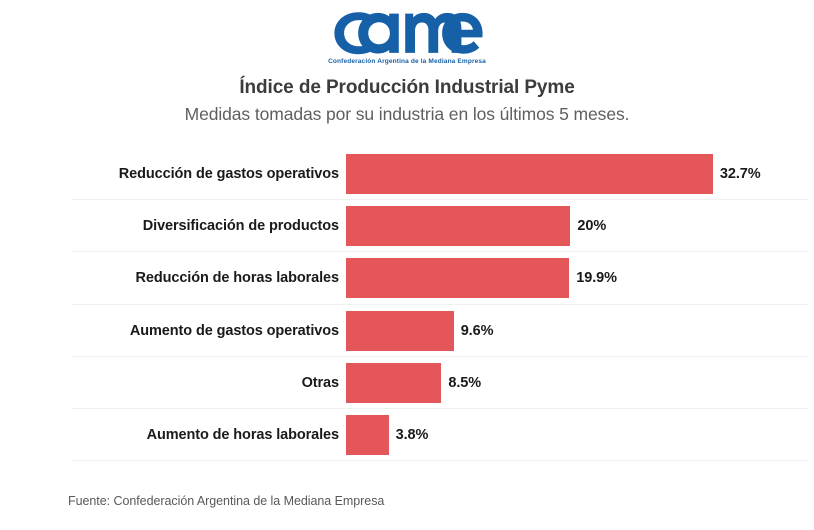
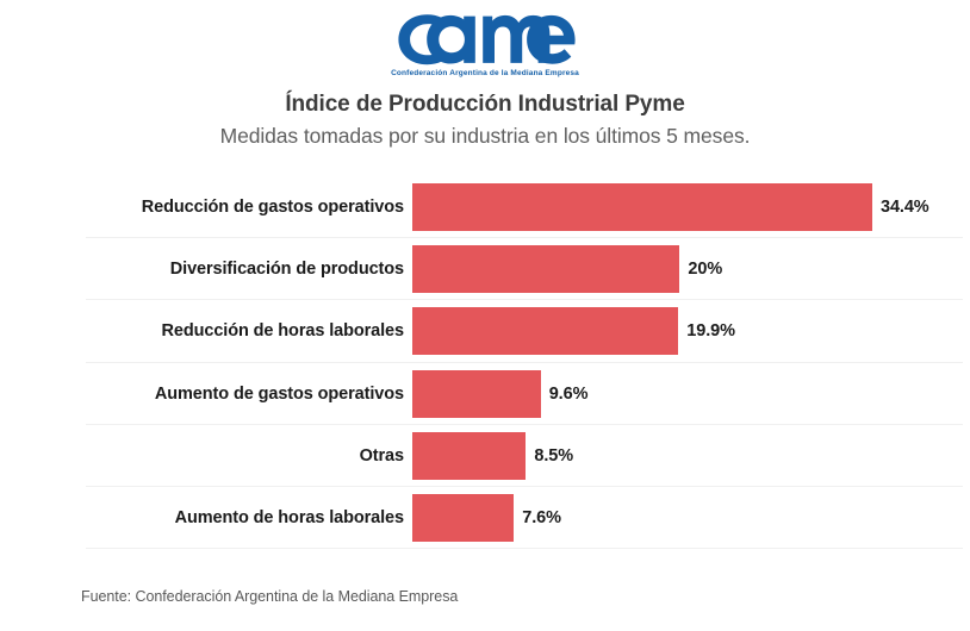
Reducción de gastos operativos: 32.7% -> 34.4%
Aumento de horas laborales: 3.8% -> 7.6%
